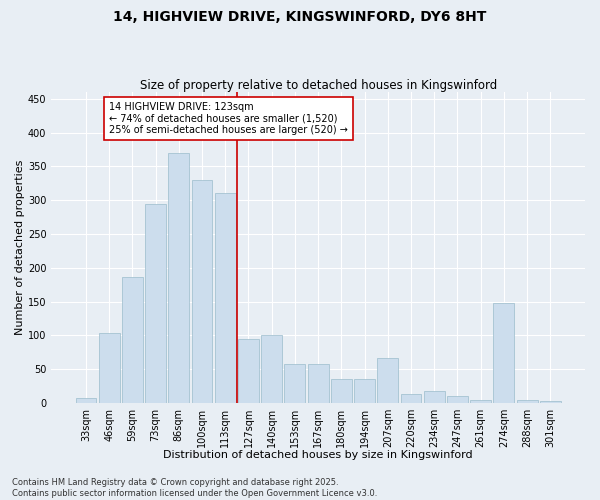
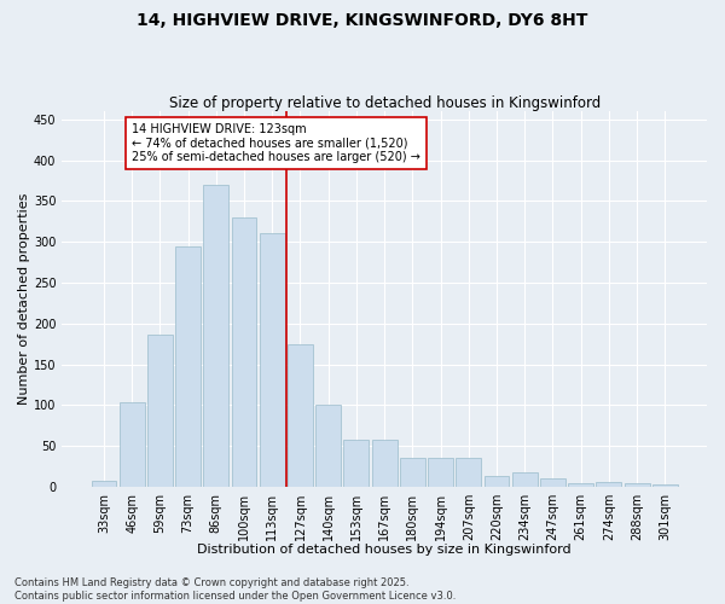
127sqm: 94 -> 175
207sqm: 66 -> 35
274sqm: 148 -> 6
